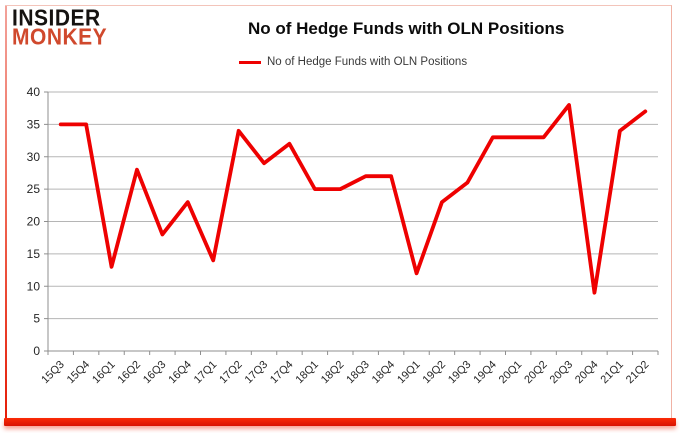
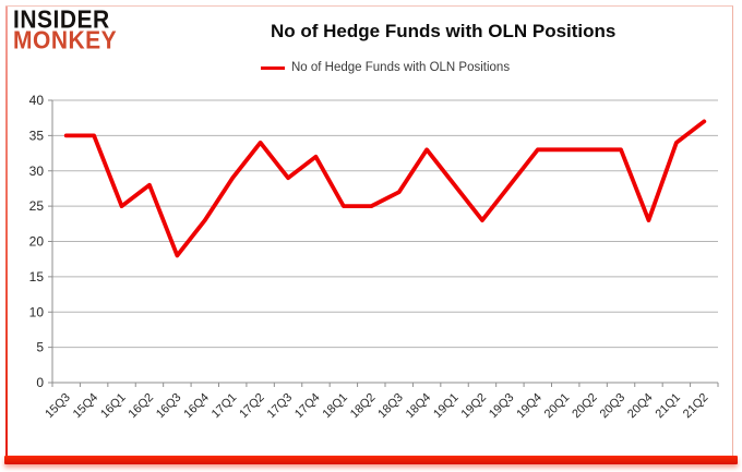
16Q1: 13 -> 25
17Q1: 14 -> 29
18Q4: 27 -> 33
19Q1: 12 -> 28
19Q3: 26 -> 28
20Q3: 38 -> 33
20Q4: 9 -> 23
